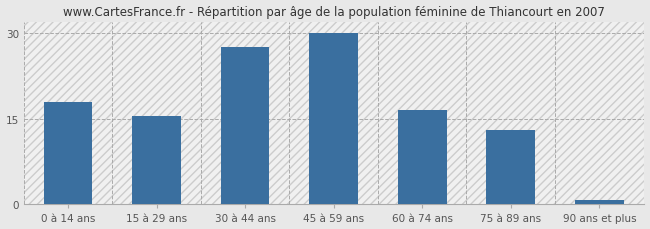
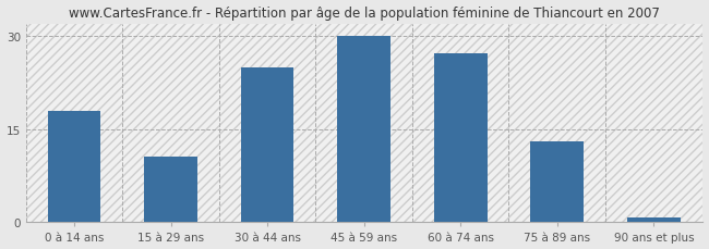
15 à 29 ans: 15.5 -> 10.6
30 à 44 ans: 27.5 -> 25.0
60 à 74 ans: 16.5 -> 27.2
